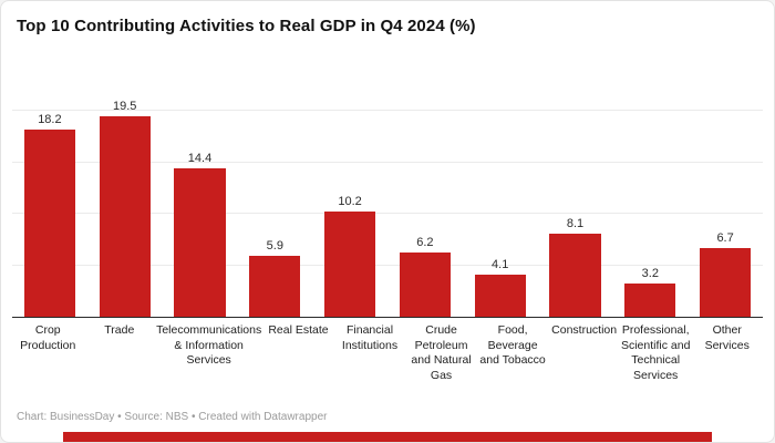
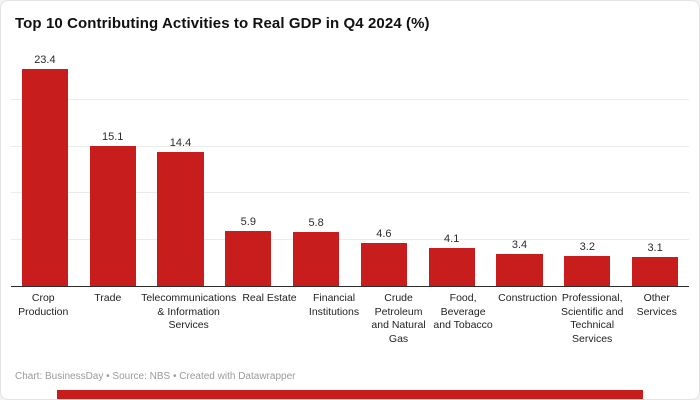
Crop Production: 18.2 -> 23.4
Trade: 19.5 -> 15.1
Financial Institutions: 10.2 -> 5.8
Crude Petroleum and Natural Gas: 6.2 -> 4.6
Construction: 8.1 -> 3.4
Other Services: 6.7 -> 3.1
